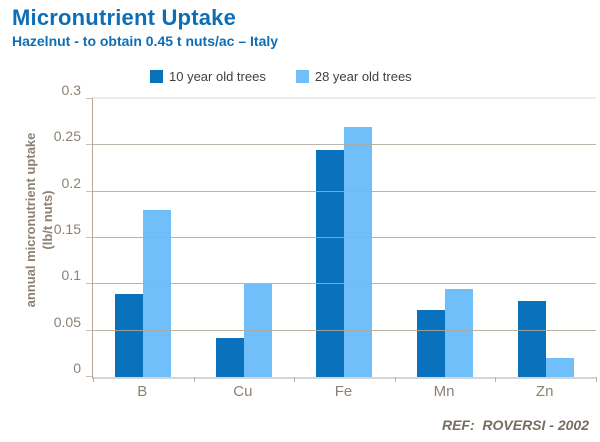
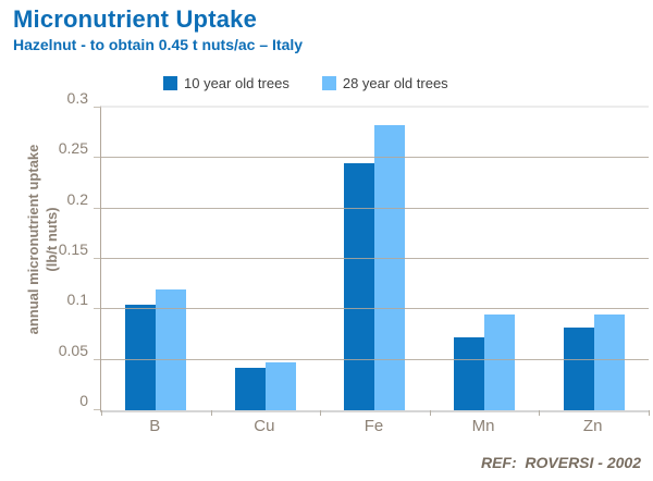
10 year old trees/B: 0.09 -> 0.10
28 year old trees/B: 0.18 -> 0.12
28 year old trees/Cu: 0.10 -> 0.05
28 year old trees/Fe: 0.27 -> 0.28
28 year old trees/Zn: 0.02 -> 0.10
